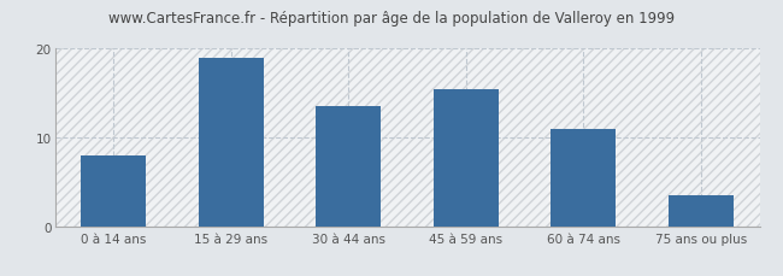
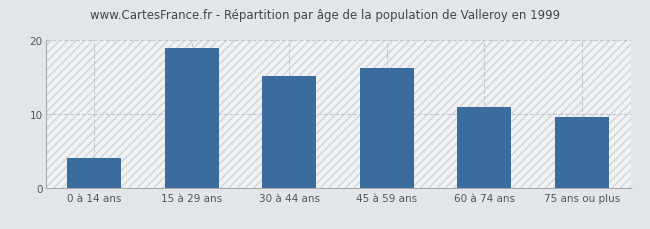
0 à 14 ans: 8.0 -> 4.0
30 à 44 ans: 13.5 -> 15.2
45 à 59 ans: 15.5 -> 16.2
75 ans ou plus: 3.5 -> 9.6
